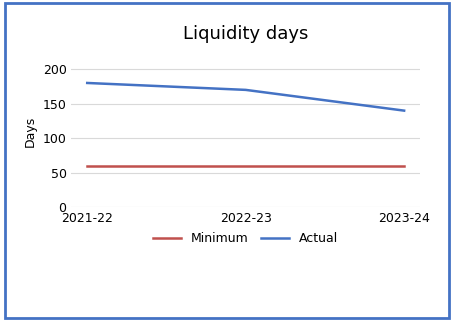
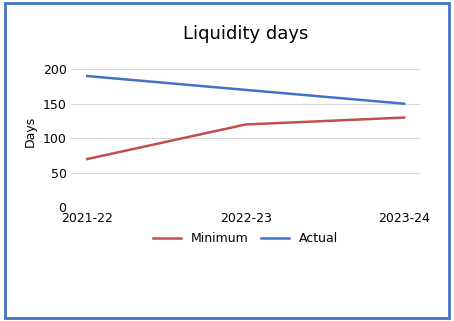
Minimum/2021-22: 60 -> 70
Actual/2021-22: 180 -> 190
Minimum/2022-23: 60 -> 120
Minimum/2023-24: 60 -> 130
Actual/2023-24: 140 -> 150
